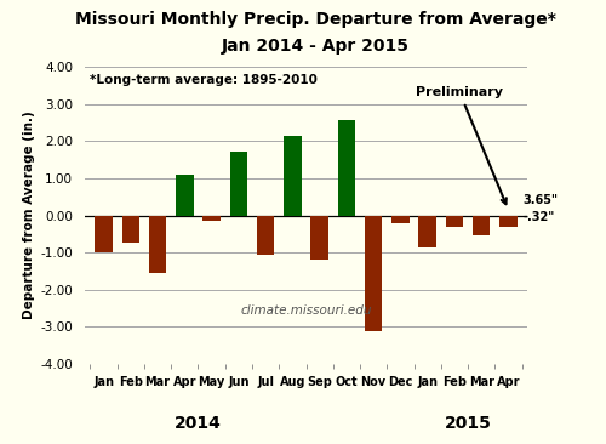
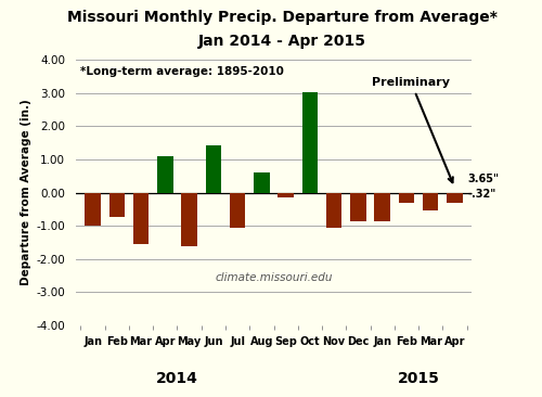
May: -0.15 -> -1.60
Jun: 1.70 -> 1.43
Aug: 2.15 -> 0.62
Sep: -1.20 -> -0.15
Oct: 2.55 -> 3.02
Nov: -3.10 -> -1.05
Dec: -0.20 -> -0.85
